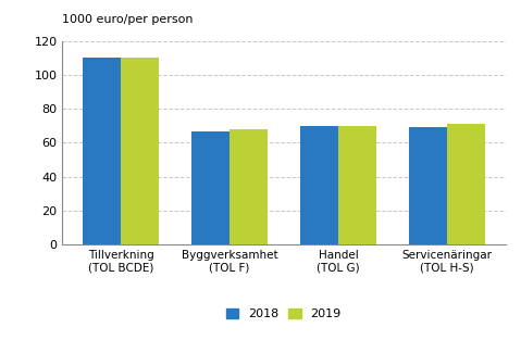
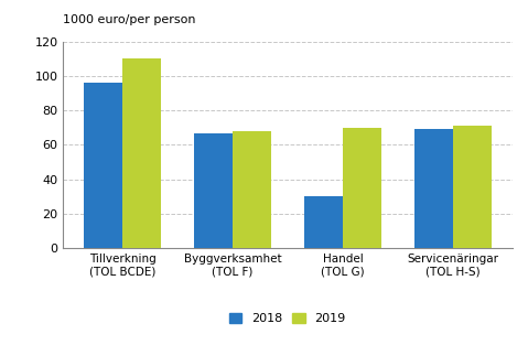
2018/Tillverkning (TOL BCDE): 110 -> 96
2018/Handel (TOL G): 70 -> 30
